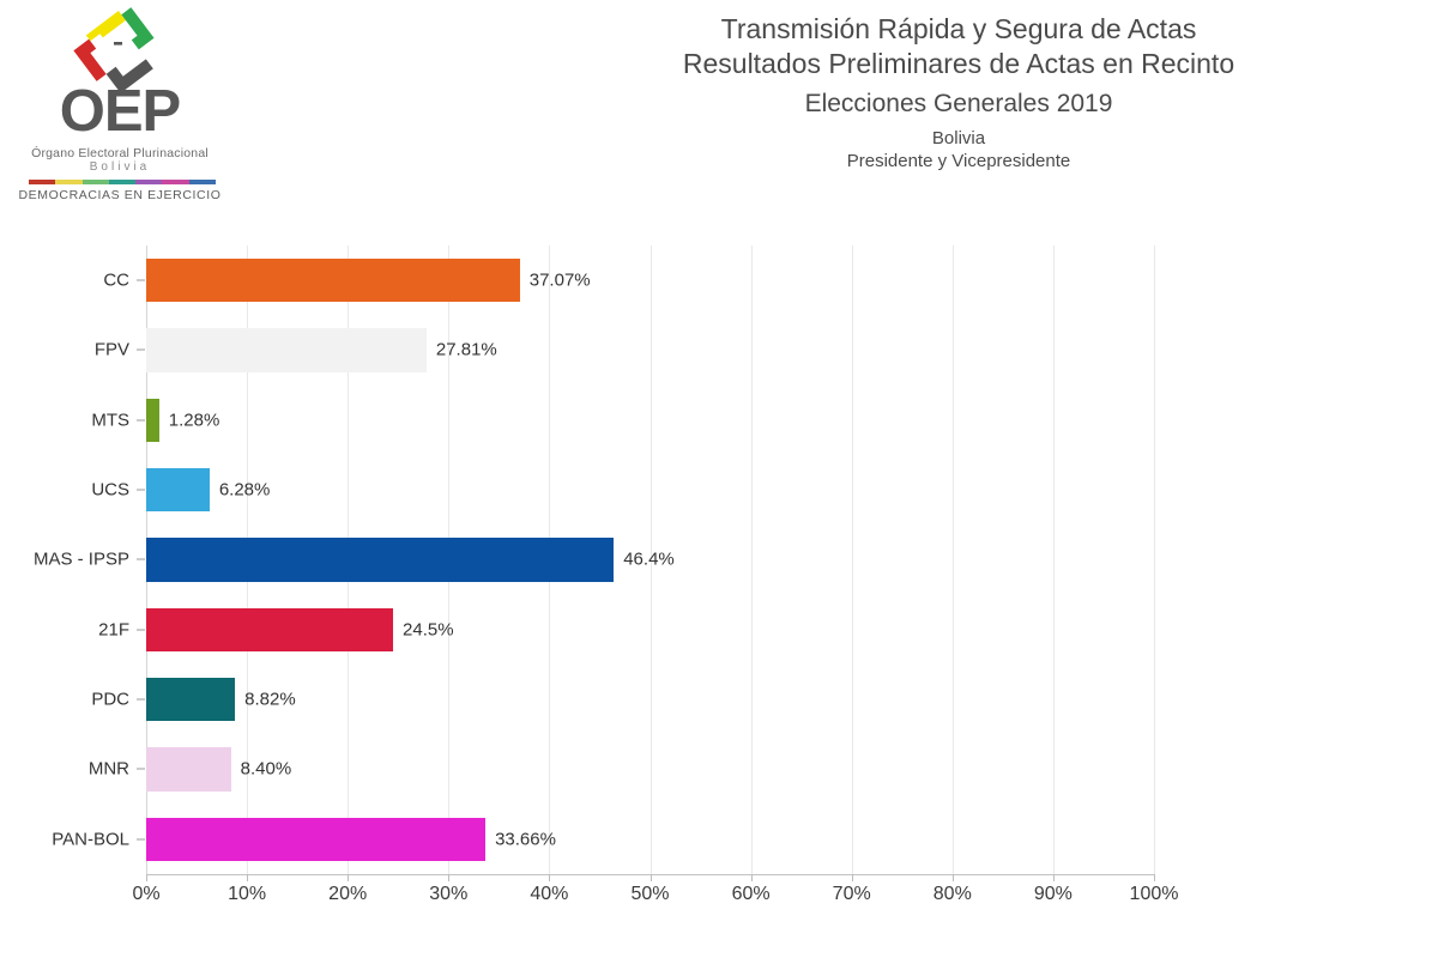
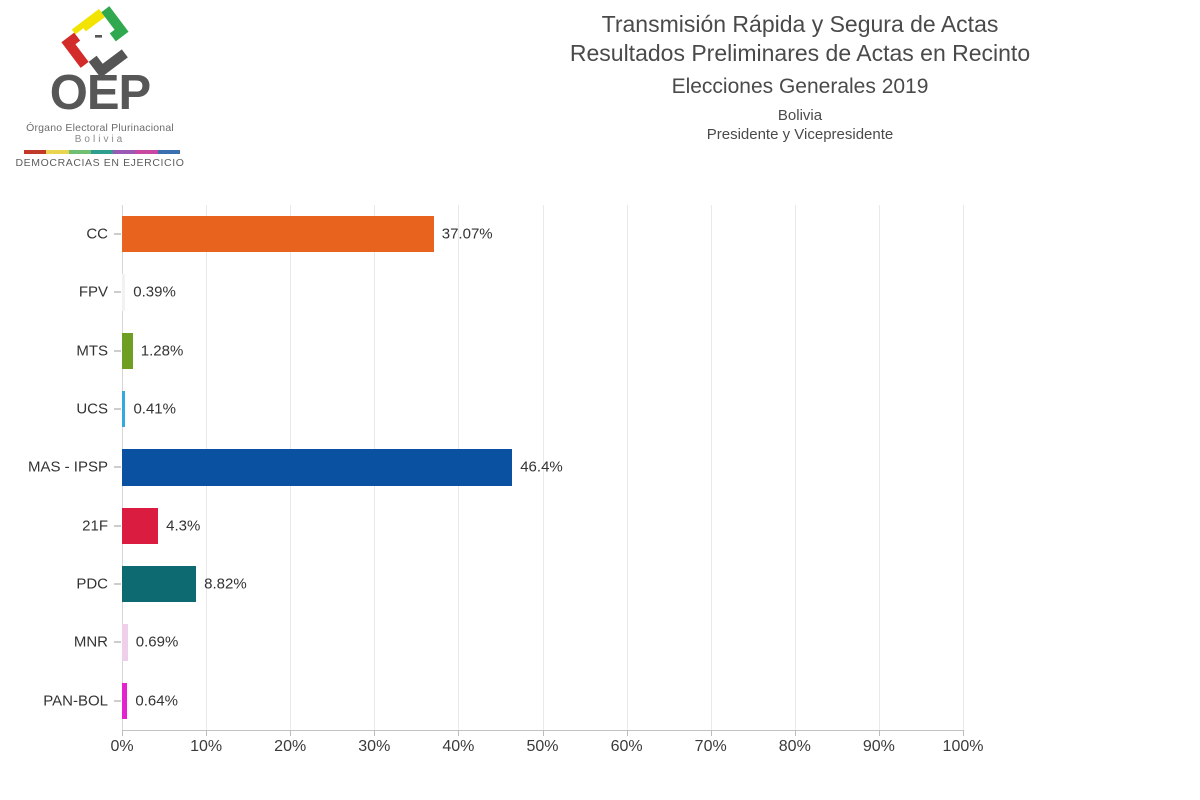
FPV: 27.81% -> 0.39%
UCS: 6.28% -> 0.41%
21F: 24.5% -> 4.3%
MNR: 8.40% -> 0.69%
PAN-BOL: 33.66% -> 0.64%
